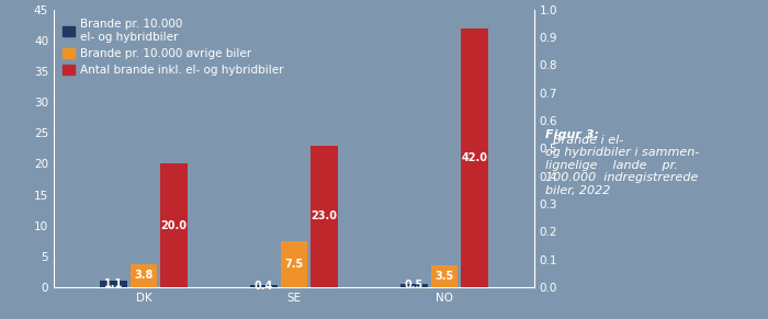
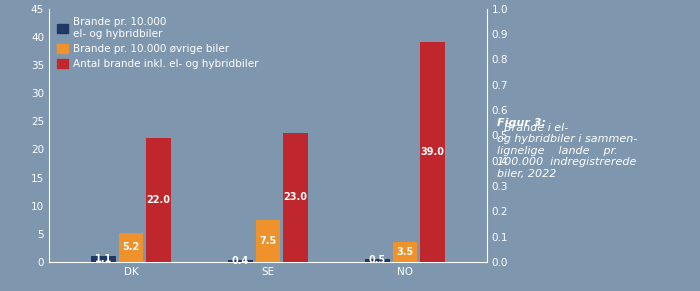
Brande pr. 10.000 øvrige biler/DK: 3.8 -> 5.2
Antal brande inkl. el- og hybridbiler/DK: 20.0 -> 22.0
Antal brande inkl. el- og hybridbiler/NO: 42.0 -> 39.0
